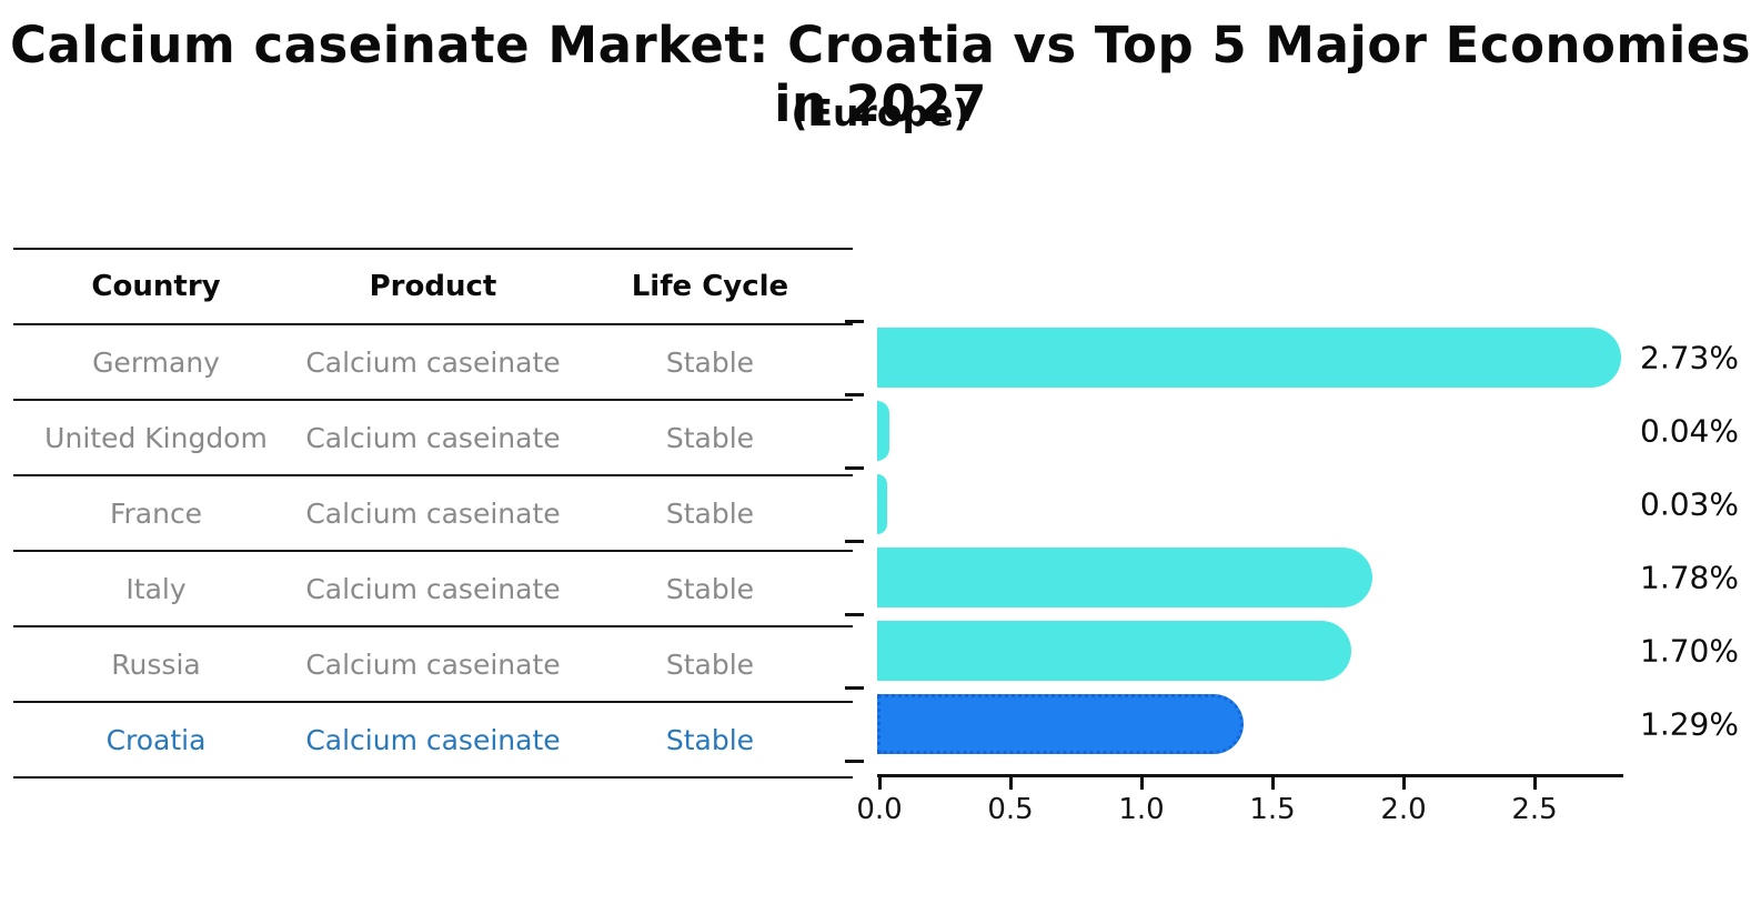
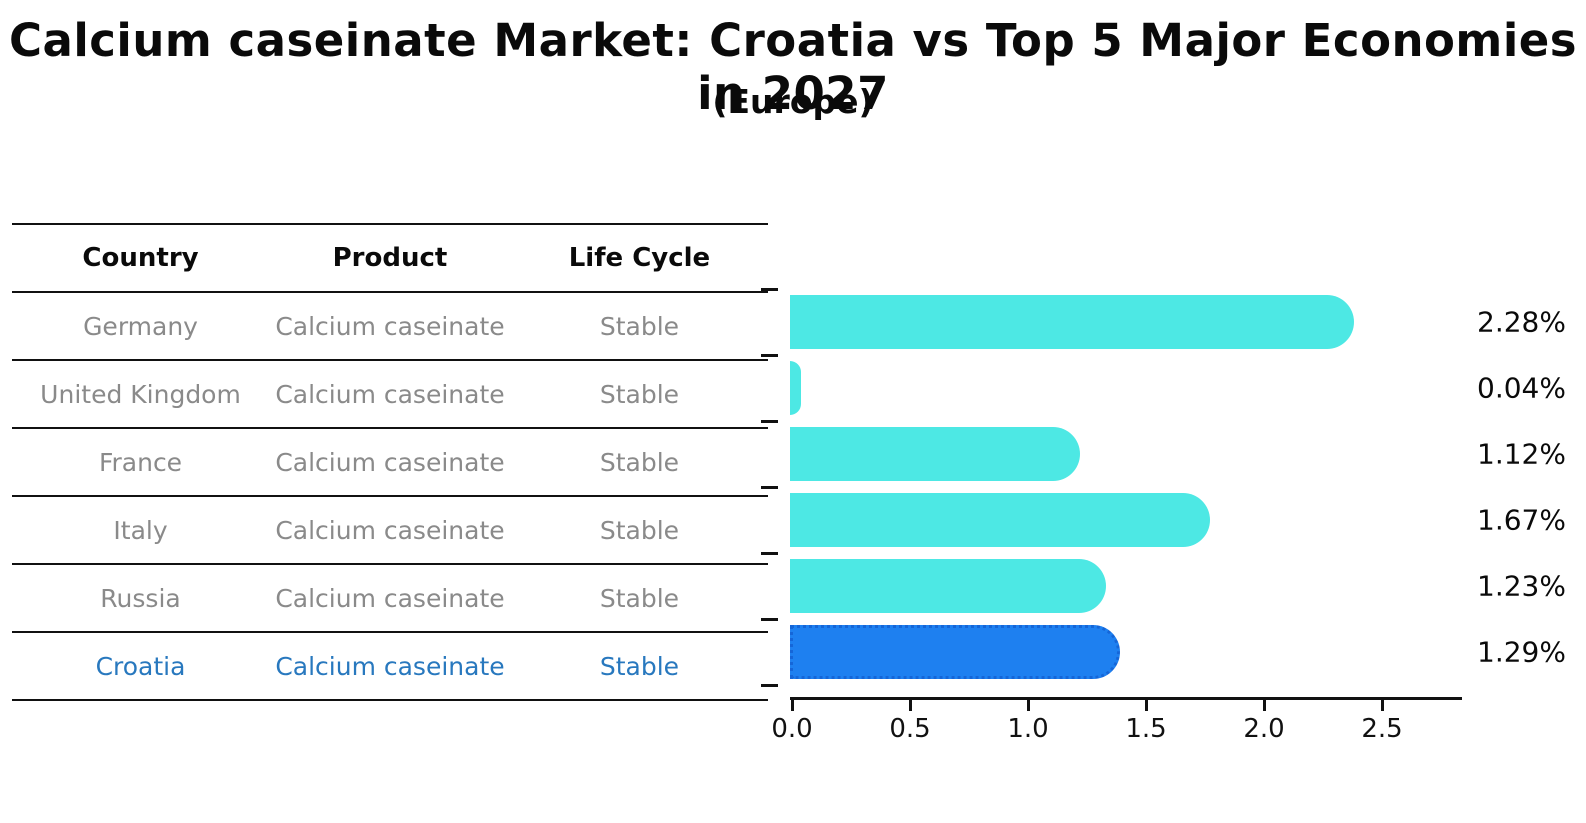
Germany: 2.73% -> 2.28%
France: 0.03% -> 1.12%
Italy: 1.78% -> 1.67%
Russia: 1.70% -> 1.23%
